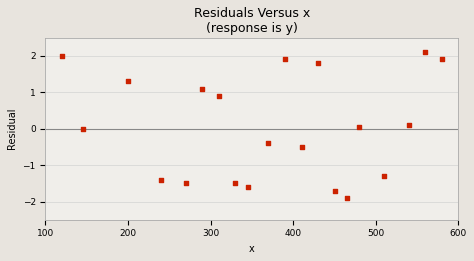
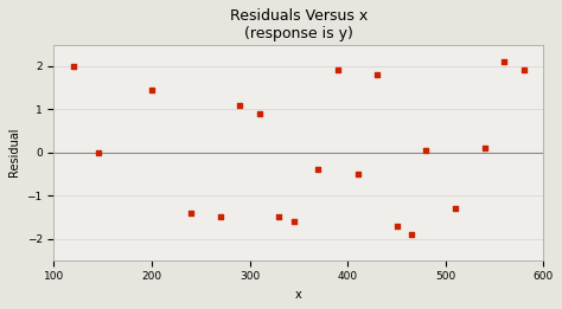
200: 1.30 -> 1.45
